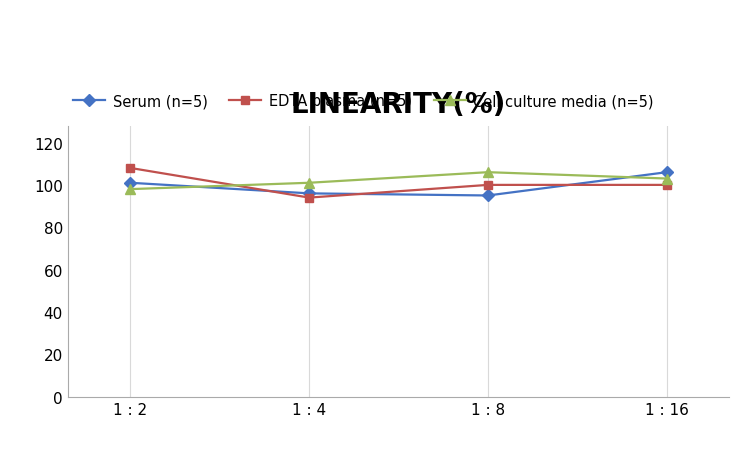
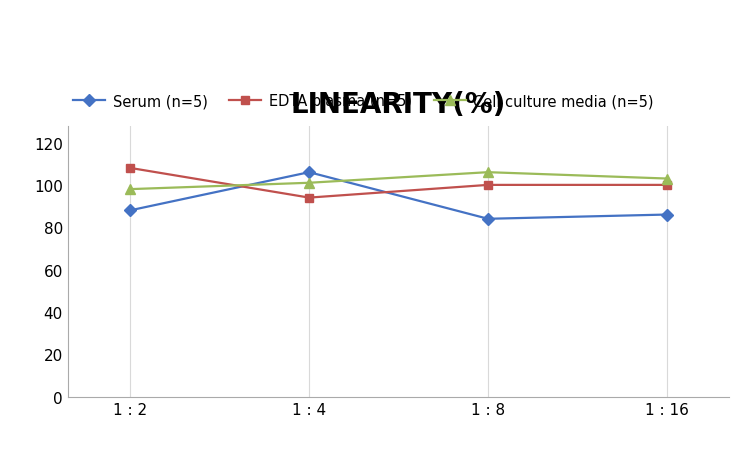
Serum (n=5)/1 : 2: 101 -> 88
Serum (n=5)/1 : 4: 96 -> 106
Serum (n=5)/1 : 8: 95 -> 84
Serum (n=5)/1 : 16: 106 -> 86
